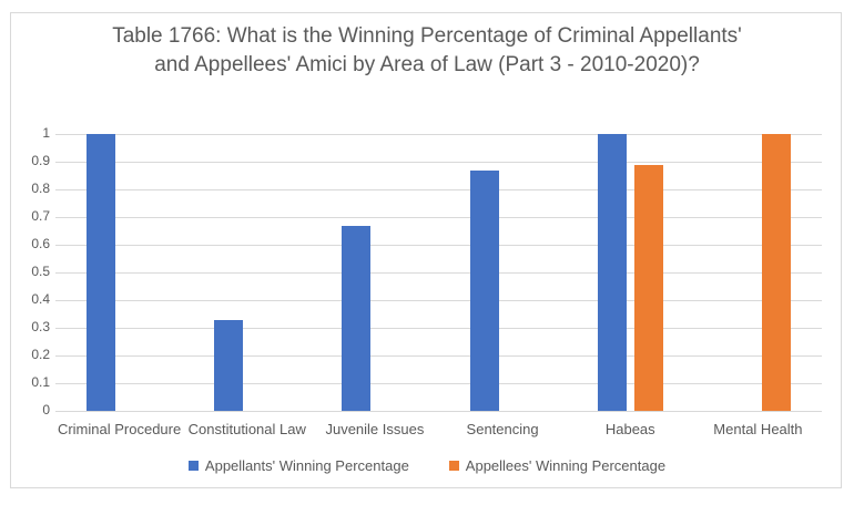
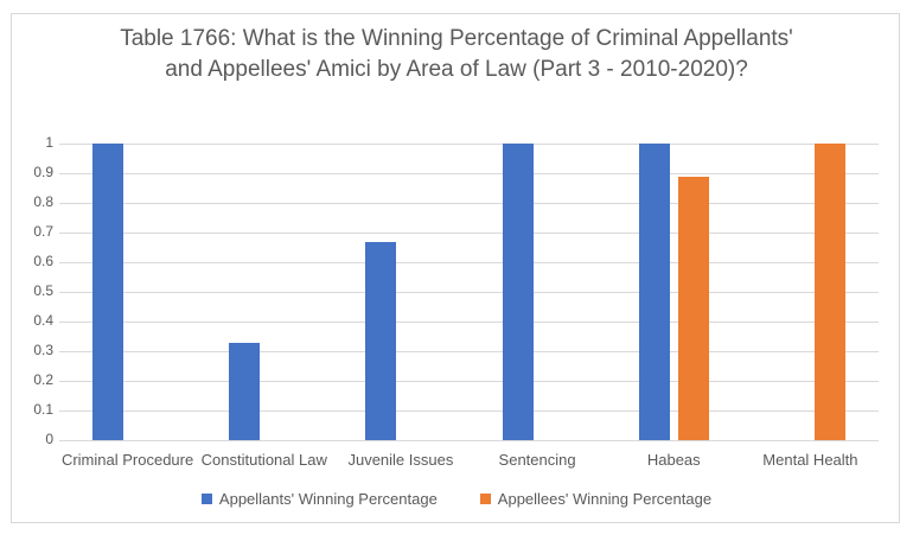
Appellants' Winning Percentage/Sentencing: 0.87 -> 1.00
